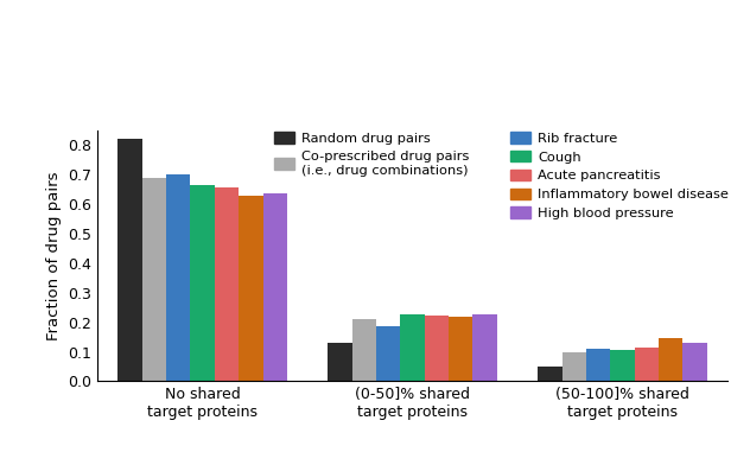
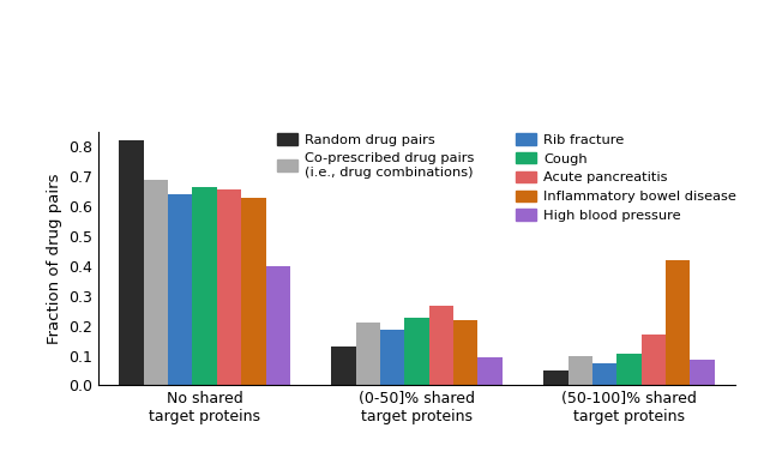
Rib fracture/No shared target proteins: 0.700 -> 0.640
High blood pressure/No shared target proteins: 0.635 -> 0.400
Acute pancreatitis/(0-50]% shared target proteins: 0.222 -> 0.265
High blood pressure/(0-50]% shared target proteins: 0.228 -> 0.095
Rib fracture/(50-100]% shared target proteins: 0.110 -> 0.075
Acute pancreatitis/(50-100]% shared target proteins: 0.113 -> 0.170
Inflammatory bowel disease/(50-100]% shared target proteins: 0.145 -> 0.420
High blood pressure/(50-100]% shared target proteins: 0.130 -> 0.085
